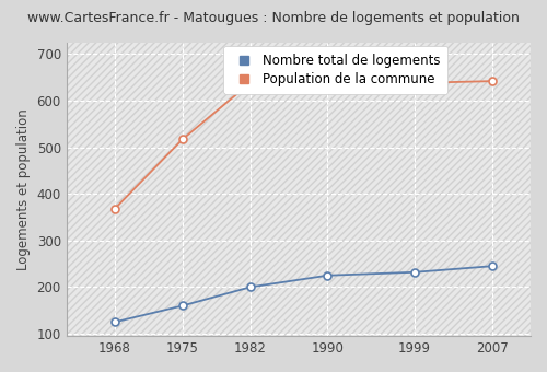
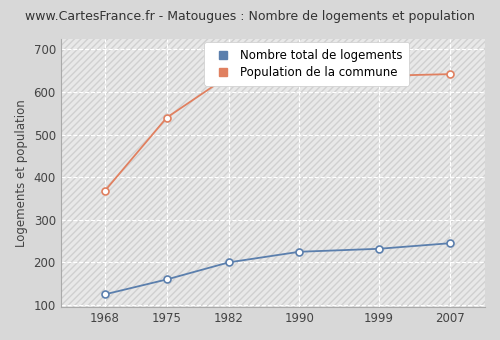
Population de la commune/1975: 517 -> 540
